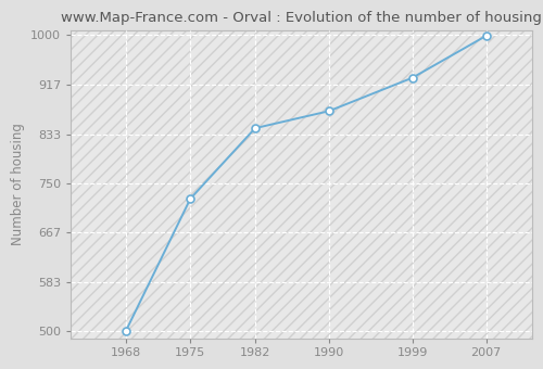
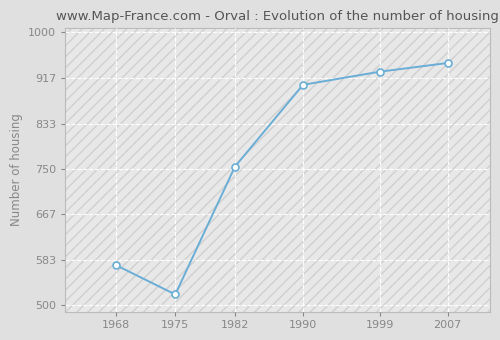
1968: 500 -> 574
1975: 724 -> 520
1982: 843 -> 754
1990: 872 -> 904
2007: 999 -> 944
